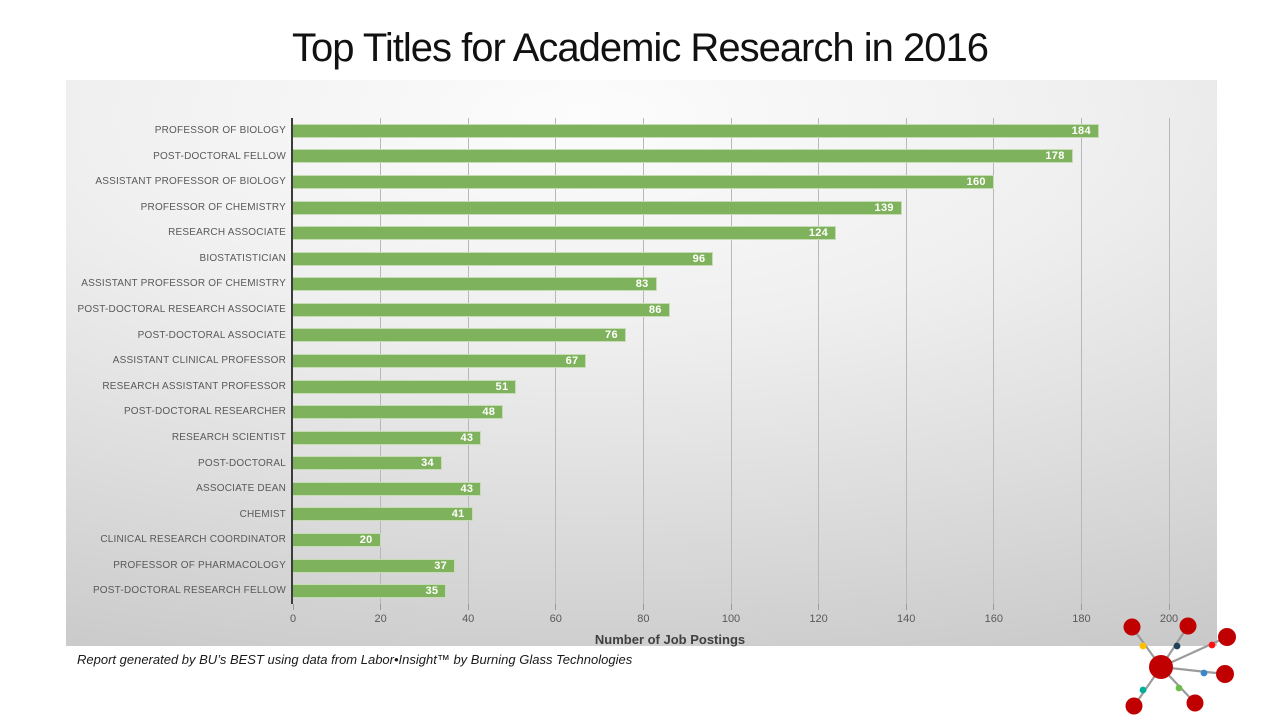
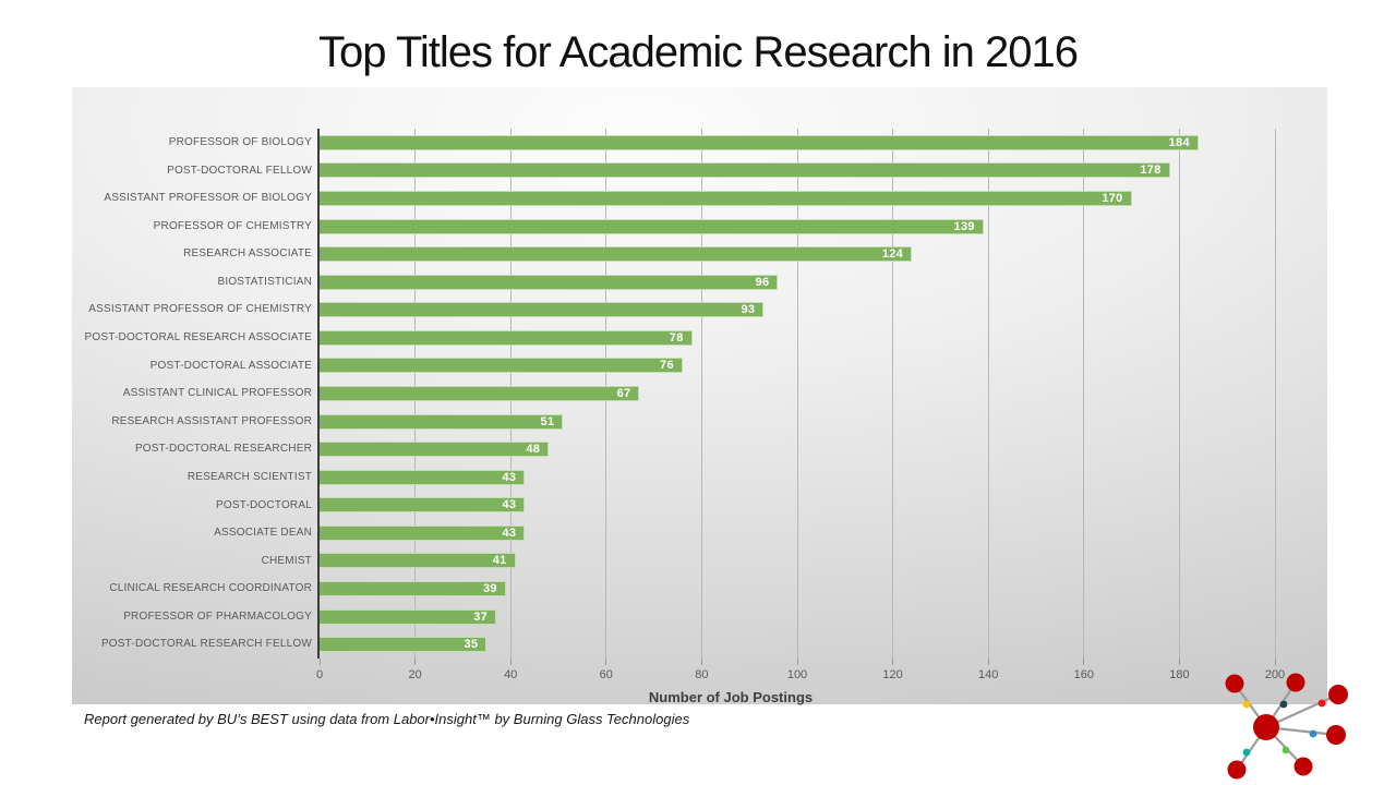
ASSISTANT PROFESSOR OF BIOLOGY: 160 -> 170
ASSISTANT PROFESSOR OF CHEMISTRY: 83 -> 93
POST-DOCTORAL RESEARCH ASSOCIATE: 86 -> 78
POST-DOCTORAL: 34 -> 43
CLINICAL RESEARCH COORDINATOR: 20 -> 39
